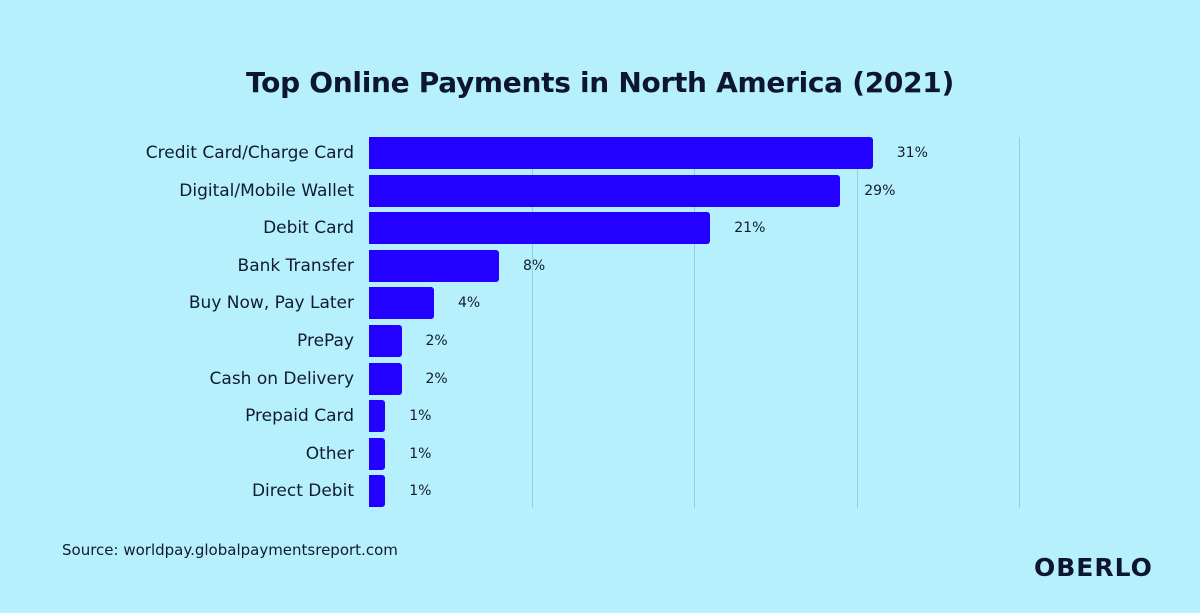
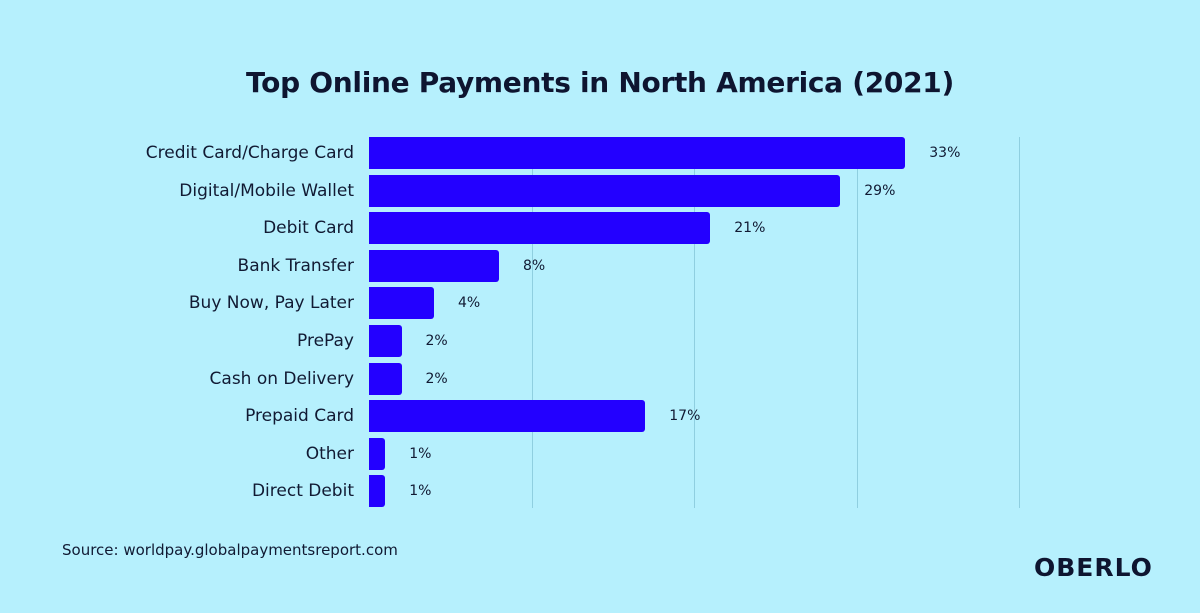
Credit Card/Charge Card: 31% -> 33%
Prepaid Card: 1% -> 17%
